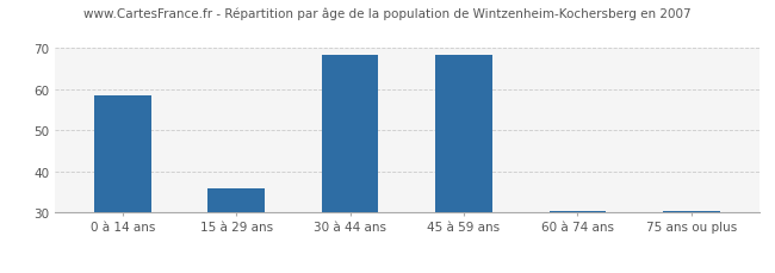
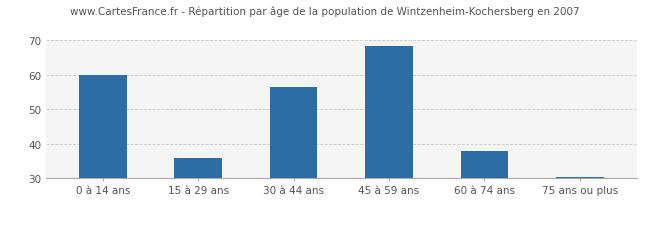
0 à 14 ans: 58.5 -> 60.0
30 à 44 ans: 68.5 -> 56.5
60 à 74 ans: 30.3 -> 38.0
